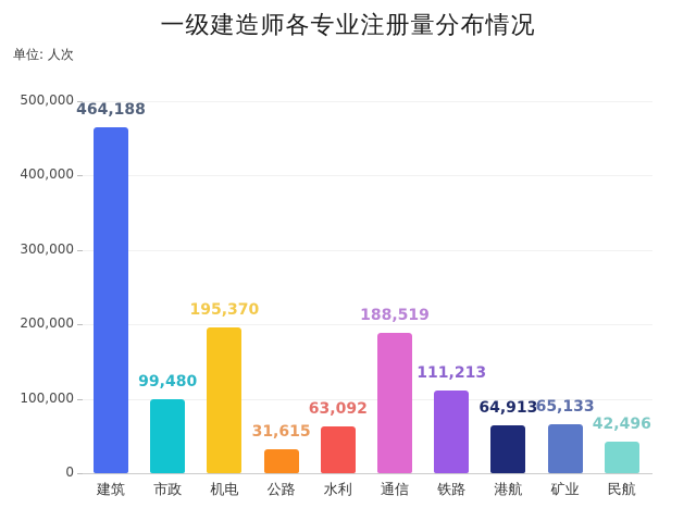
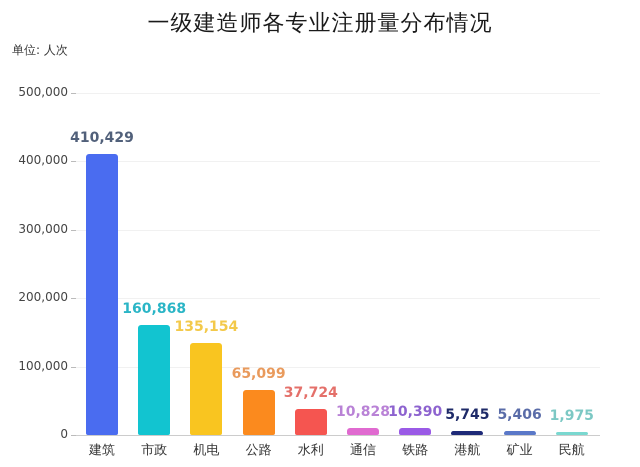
建筑: 464,188 -> 410,429
市政: 99,480 -> 160,868
机电: 195,370 -> 135,154
公路: 31,615 -> 65,099
水利: 63,092 -> 37,724
通信: 188,519 -> 10,828
铁路: 111,213 -> 10,390
港航: 64,913 -> 5,745
矿业: 65,133 -> 5,406
民航: 42,496 -> 1,975
